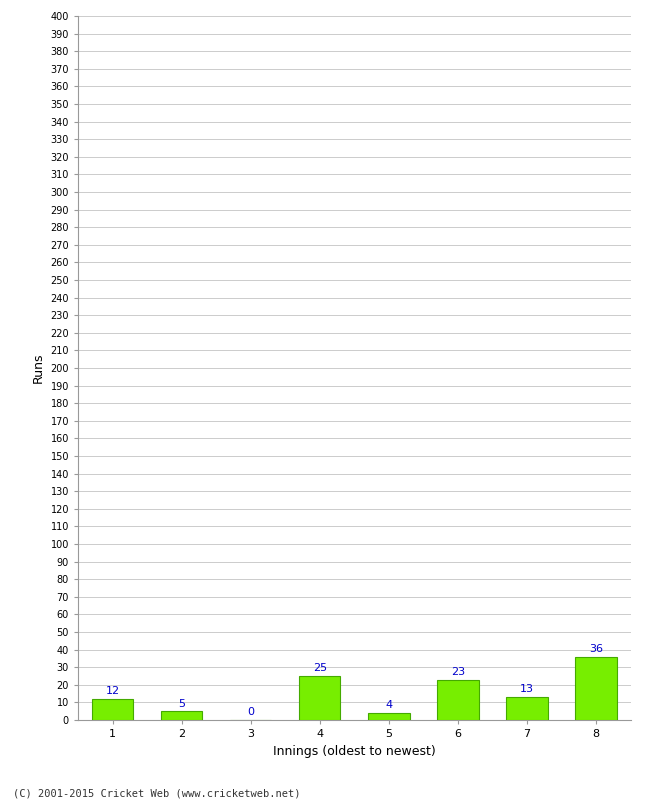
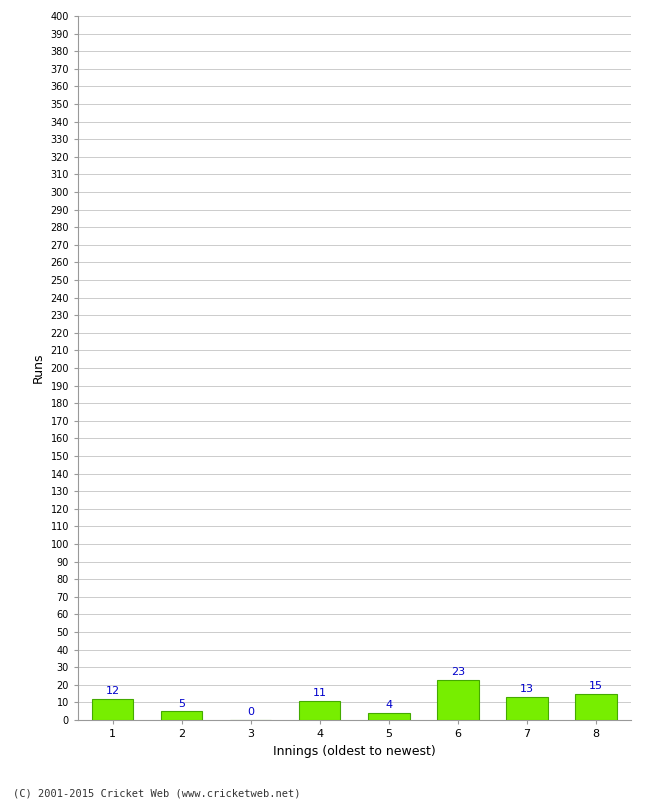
4: 25 -> 11
8: 36 -> 15
